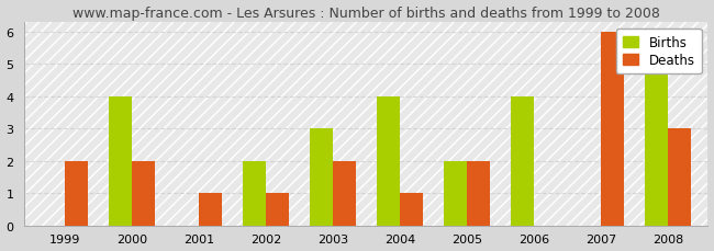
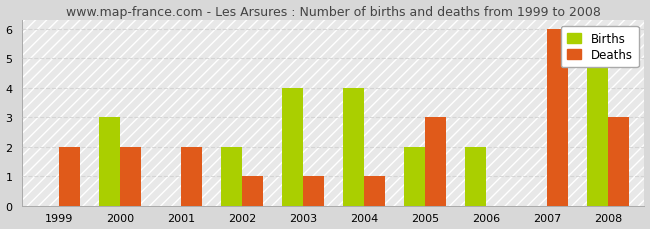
Births/2000: 4 -> 3
Deaths/2001: 1 -> 2
Births/2003: 3 -> 4
Deaths/2003: 2 -> 1
Deaths/2005: 2 -> 3
Births/2006: 4 -> 2
